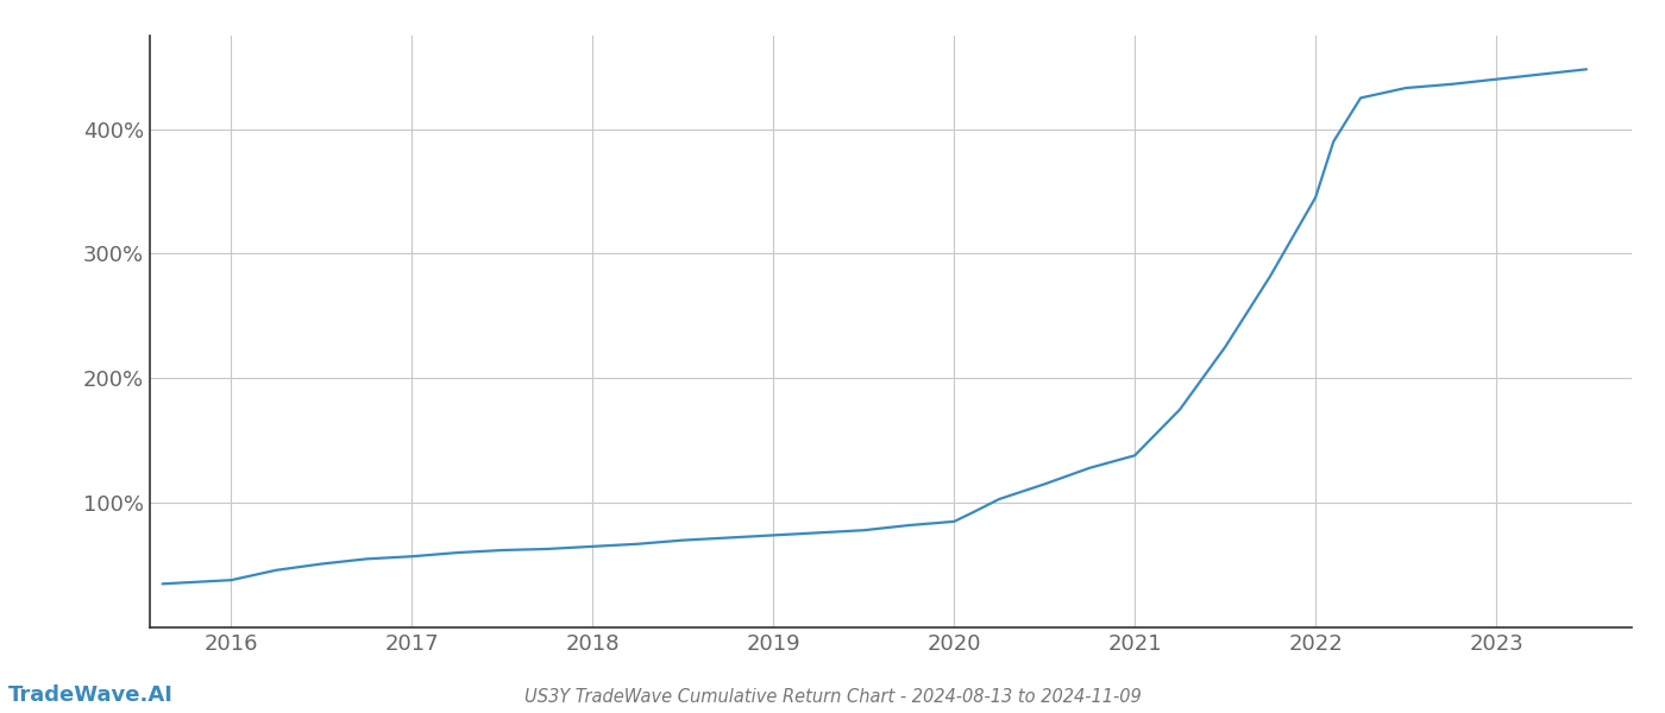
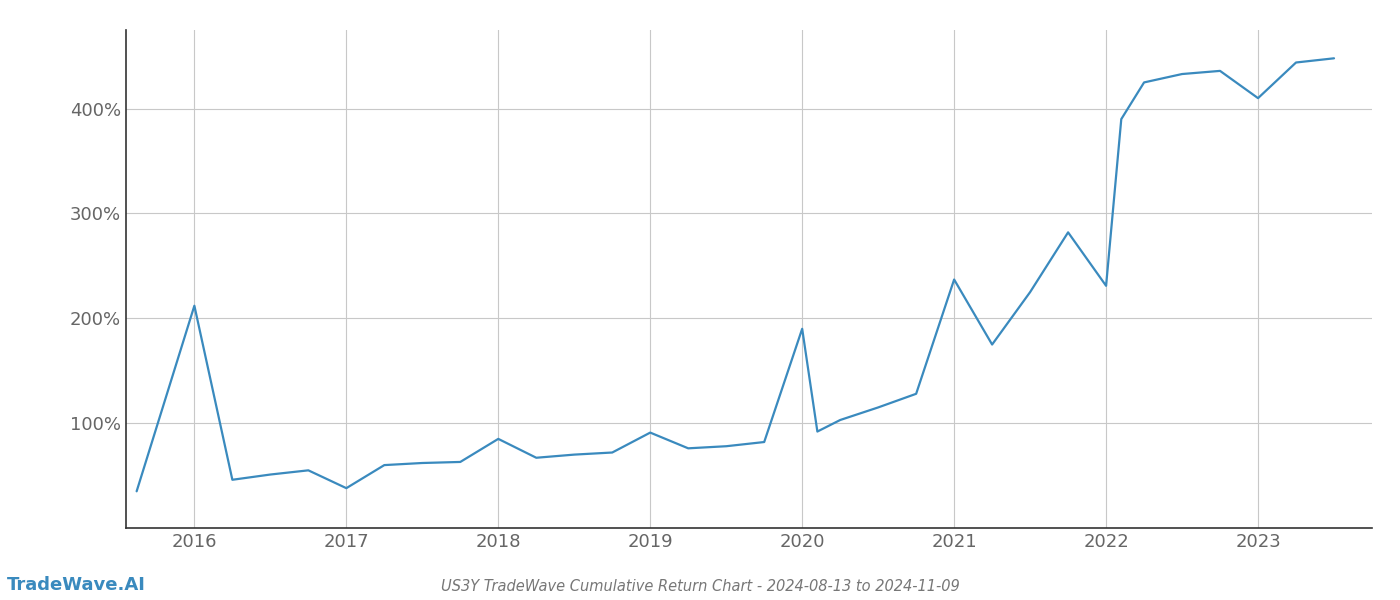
2016: 38% -> 212%
2017: 57% -> 38%
2018: 65% -> 85%
2019: 74% -> 91%
2020: 85% -> 190%
2021: 138% -> 237%
2022: 345% -> 231%
2023: 440% -> 410%
